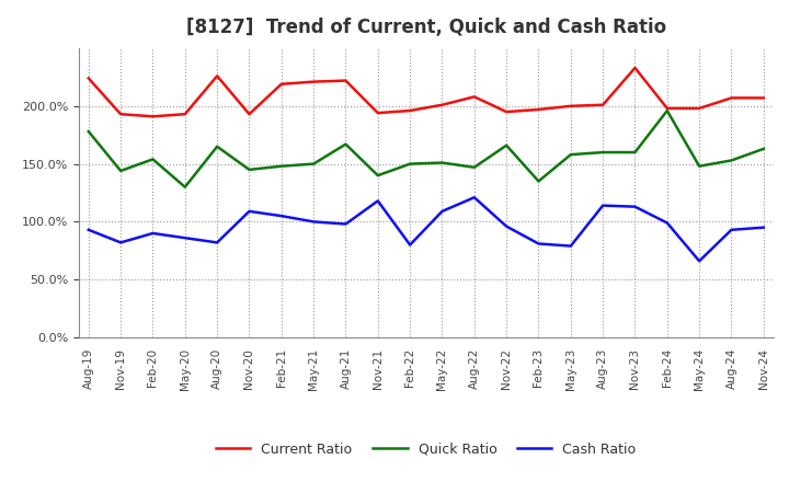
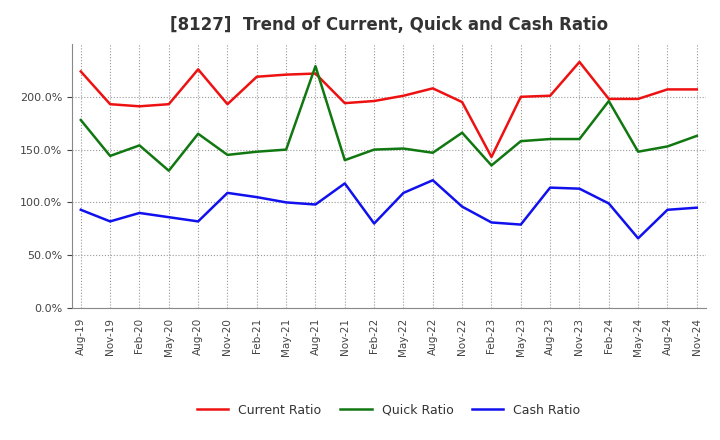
Quick Ratio/Aug-21: 167% -> 229%
Current Ratio/Feb-23: 197% -> 143%
